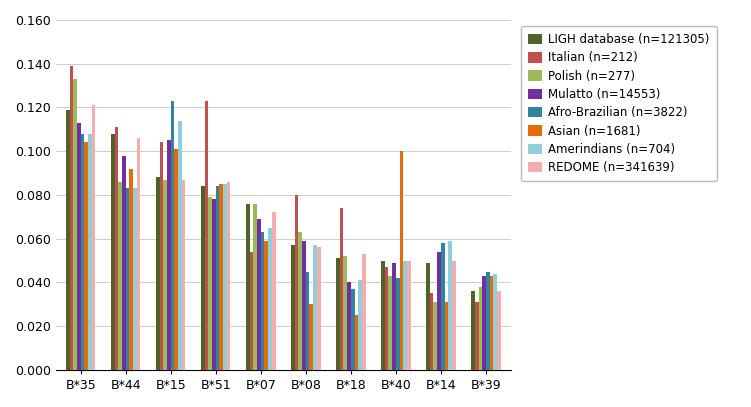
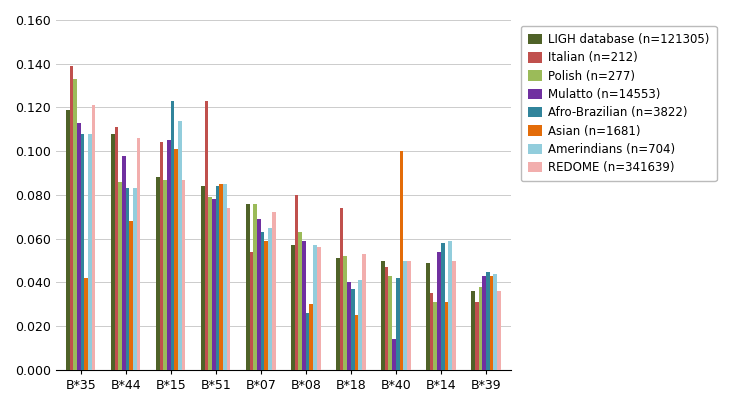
Asian (n=1681)/B*35: 0.104 -> 0.042
Asian (n=1681)/B*44: 0.092 -> 0.068
REDOME (n=341639)/B*51: 0.086 -> 0.074
Afro-Brazilian (n=3822)/B*08: 0.045 -> 0.026
Mulatto (n=14553)/B*40: 0.049 -> 0.014
